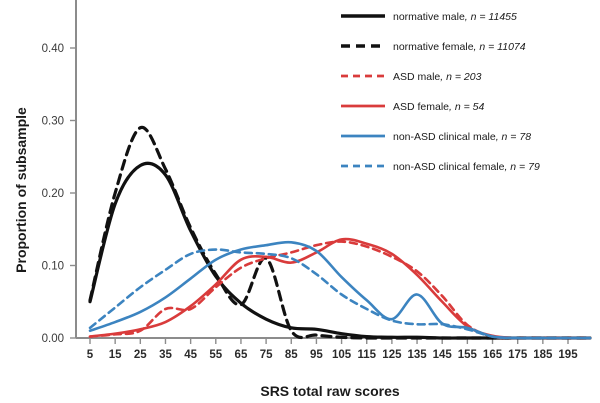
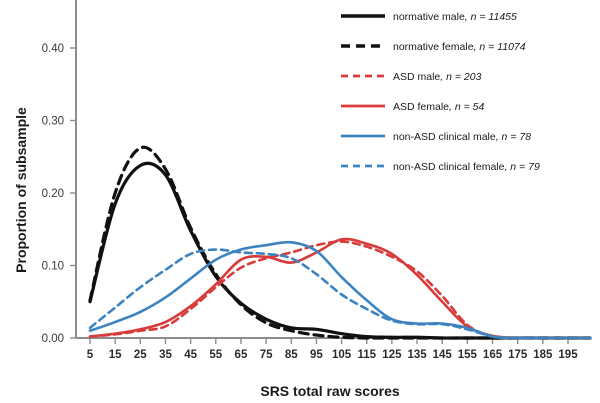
normative female/25: 0.29 -> 0.26
ASD male/35: 0.04 -> 0.02
normative female/75: 0.11 -> 0.02
non-ASD clinical male/135: 0.06 -> 0.02
